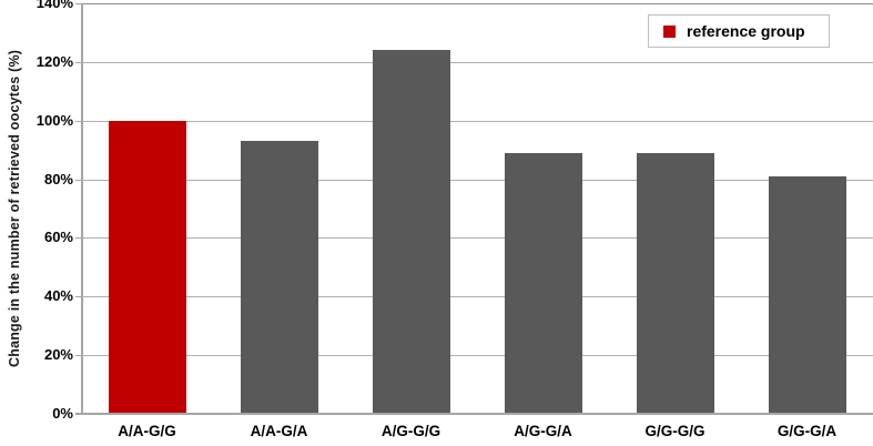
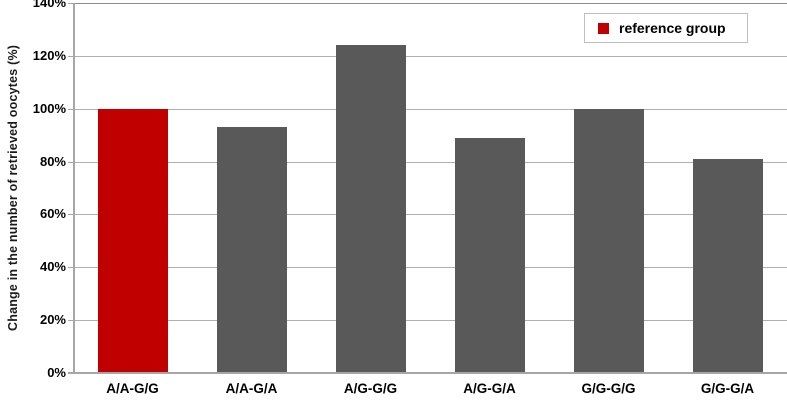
G/G-G/G: 89% -> 100%
